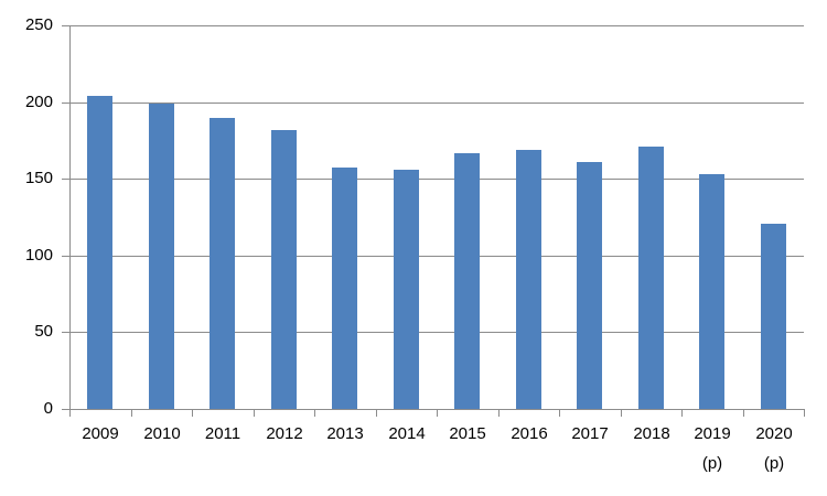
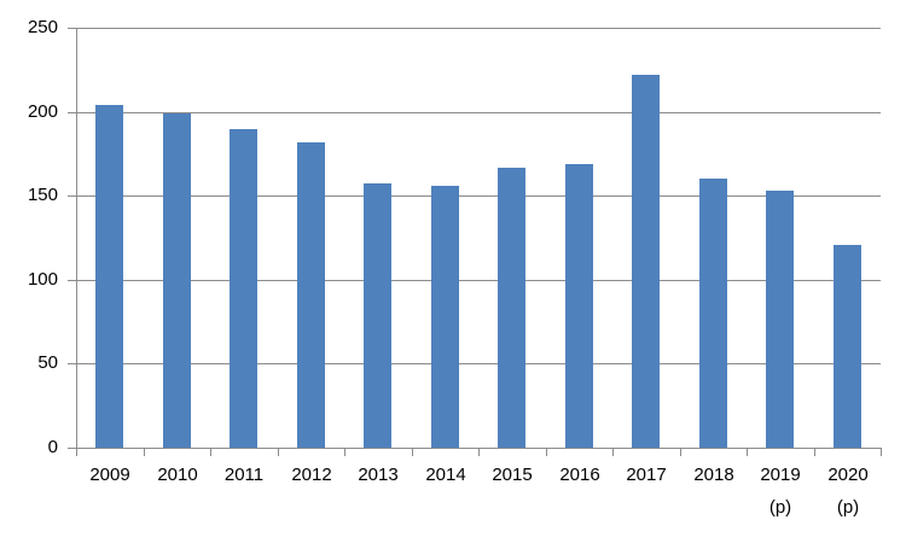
2017: 161 -> 222
2018: 171 -> 160
